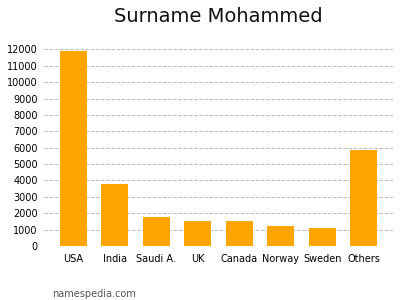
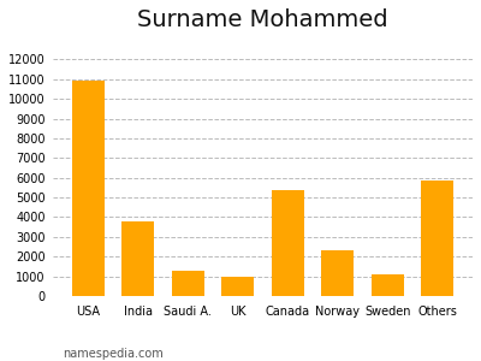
USA: 11900 -> 10900
Saudi A.: 1800 -> 1300
UK: 1600 -> 1000
Canada: 1500 -> 5400
Norway: 1200 -> 2300
